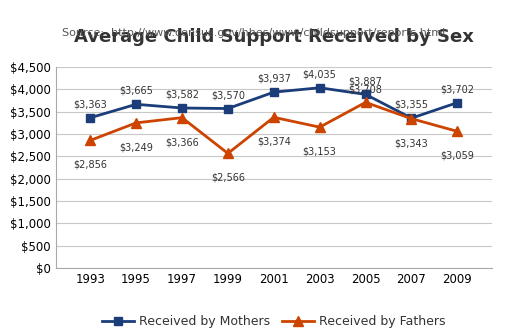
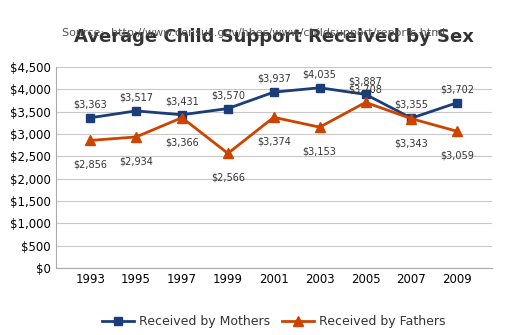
Received by Mothers/1995: $3,665 -> $3,517
Received by Fathers/1995: $3,249 -> $2,934
Received by Mothers/1997: $3,582 -> $3,431
